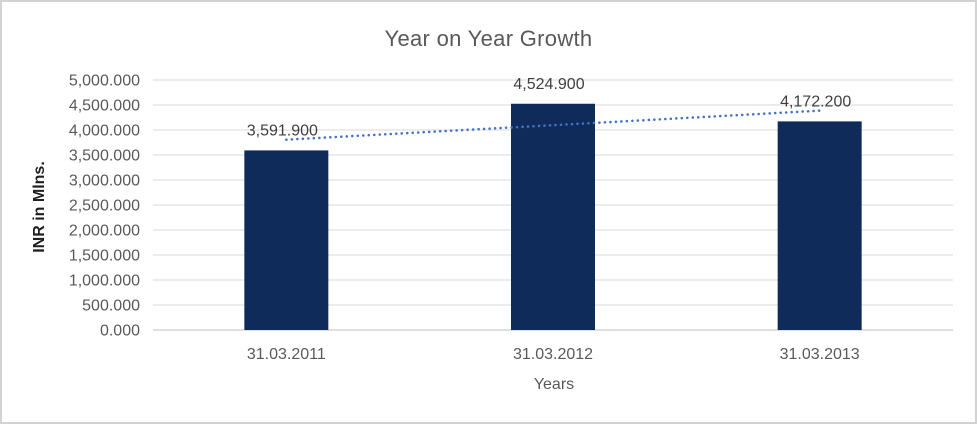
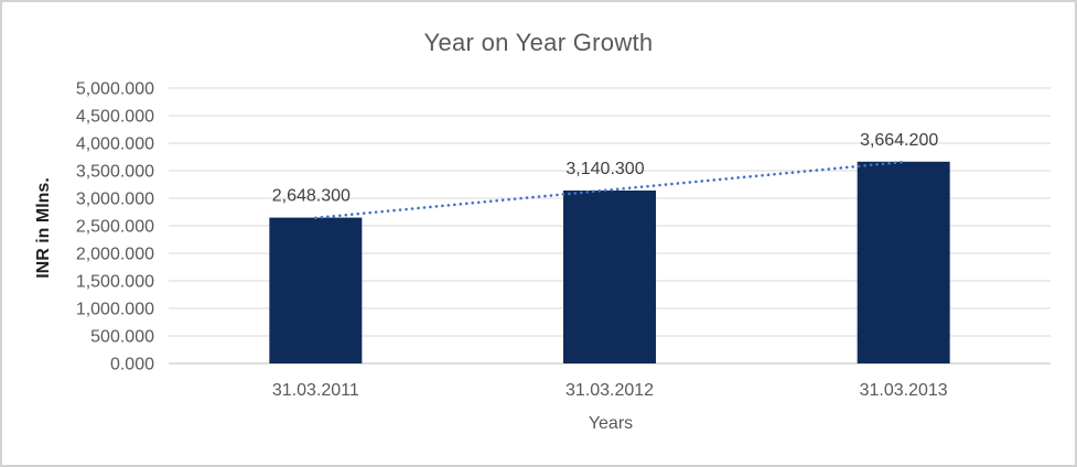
31.03.2011: 3,591.900 -> 2,648.300
31.03.2012: 4,524.900 -> 3,140.300
31.03.2013: 4,172.200 -> 3,664.200
